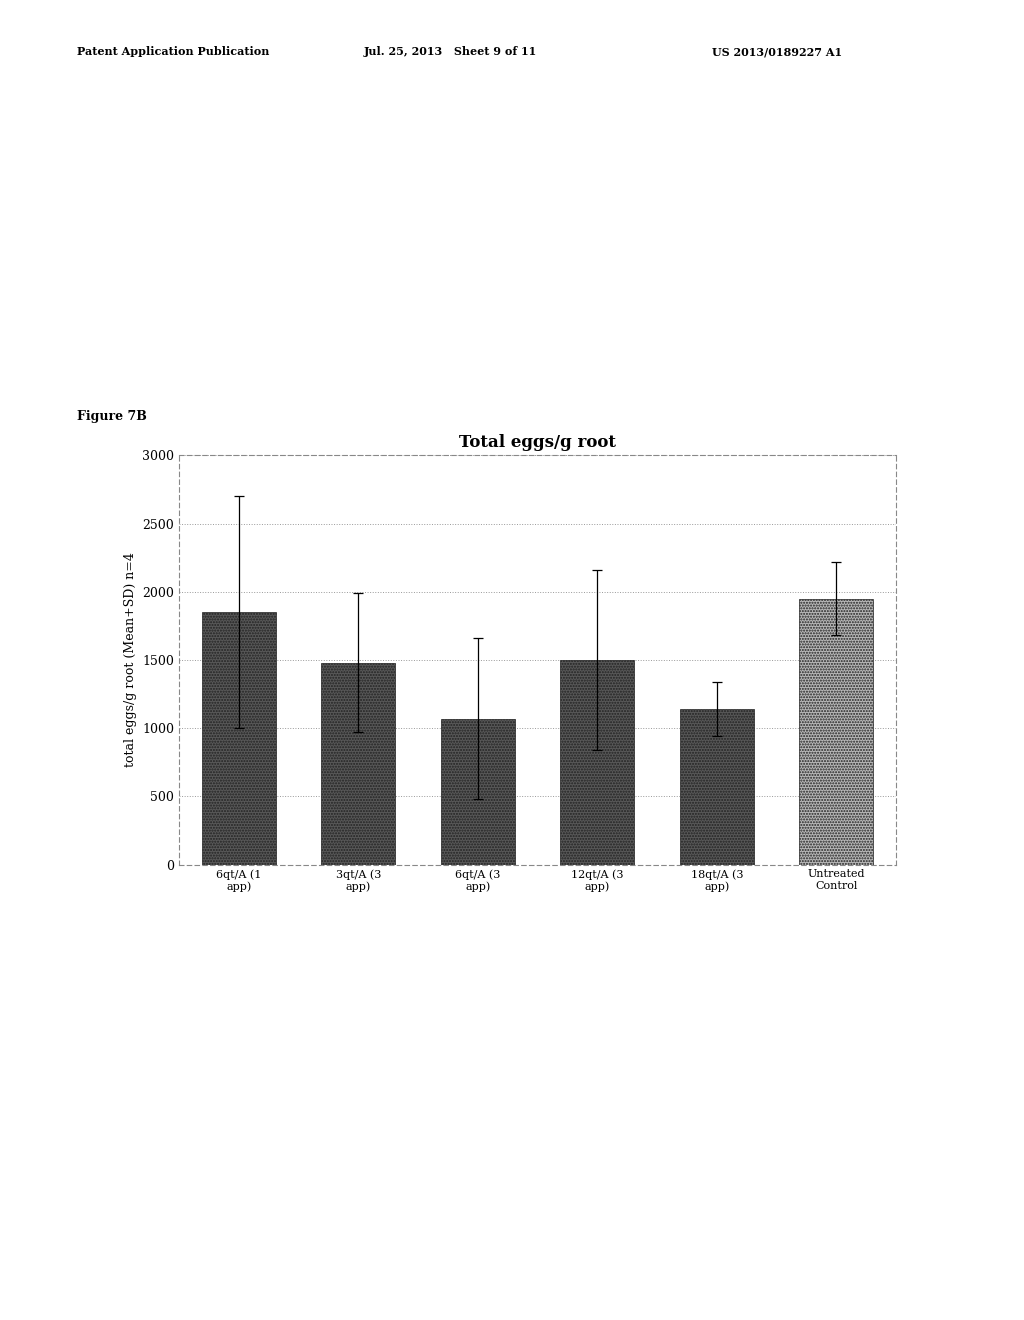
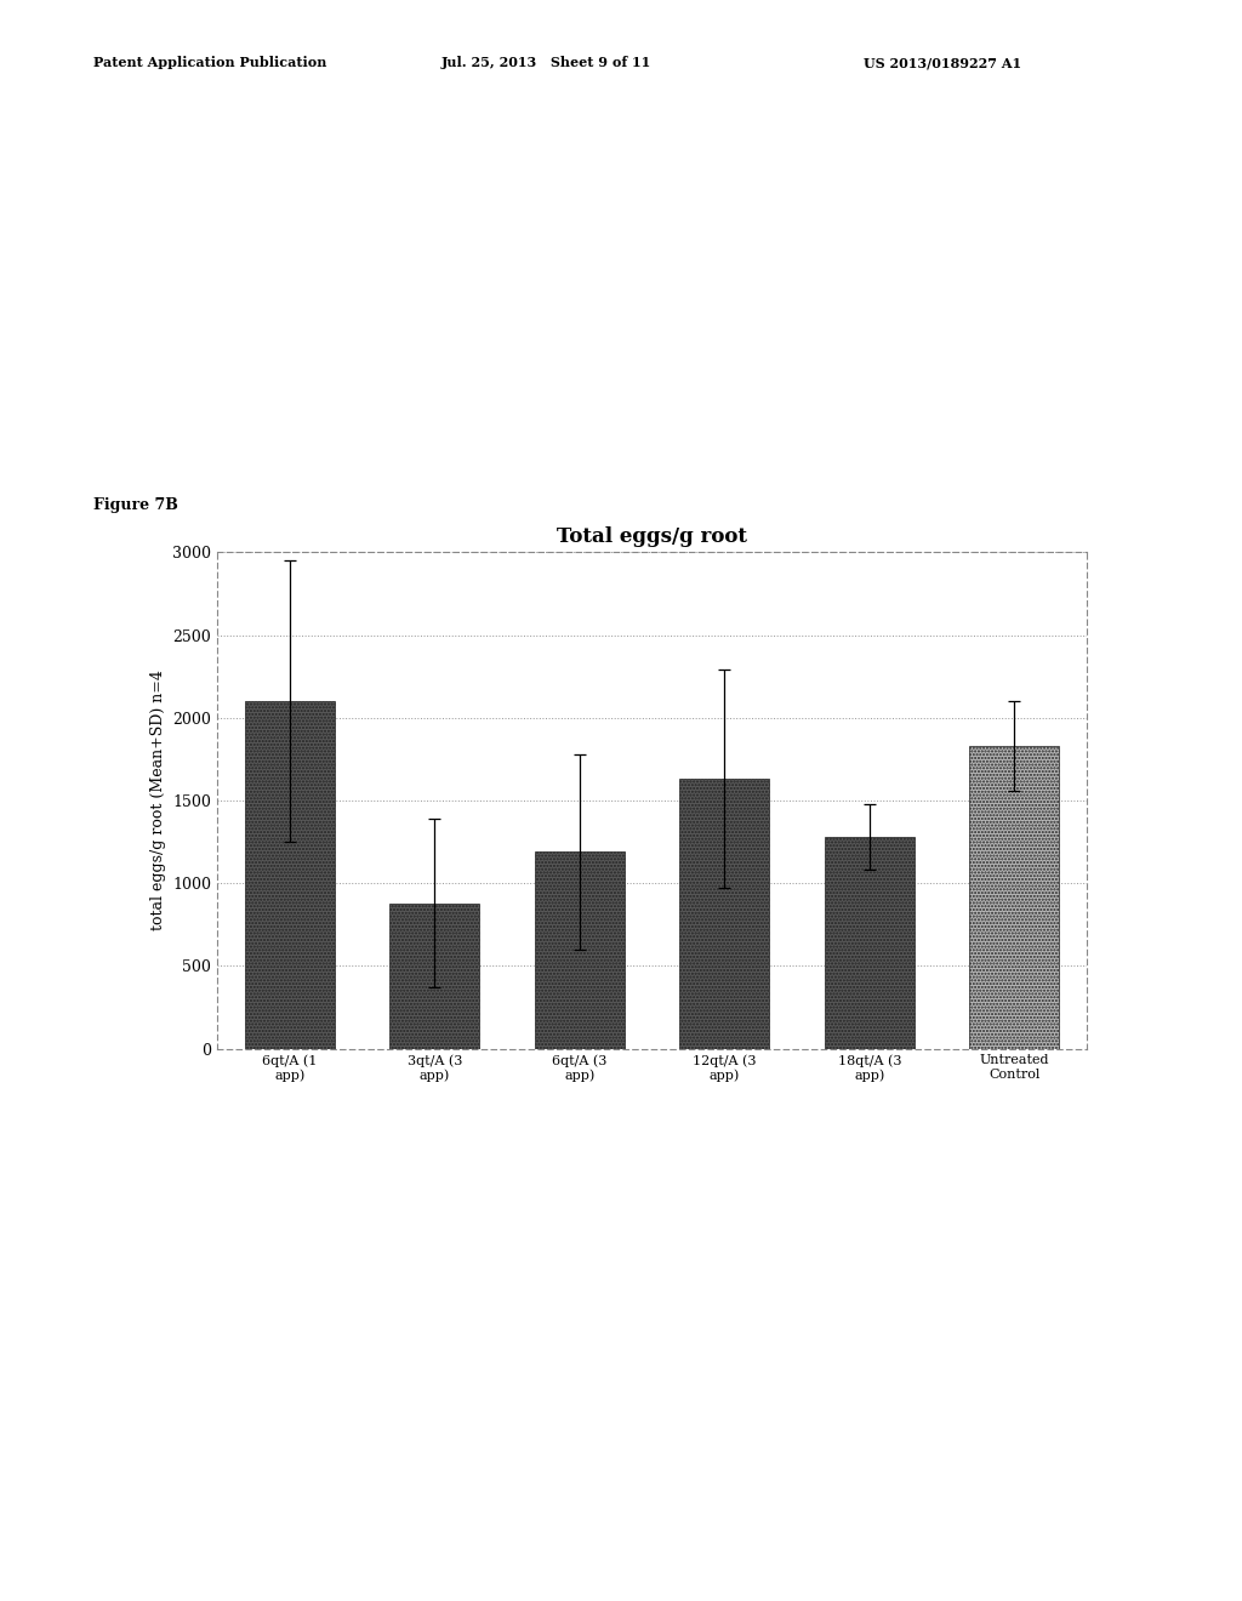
6qt/A (1 app): 1850 -> 2100
3qt/A (3 app): 1480 -> 880
6qt/A (3 app): 1070 -> 1190
12qt/A (3 app): 1500 -> 1630
18qt/A (3 app): 1140 -> 1280
Untreated Control: 1950 -> 1830
